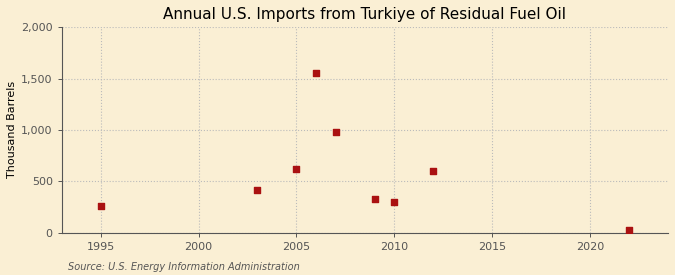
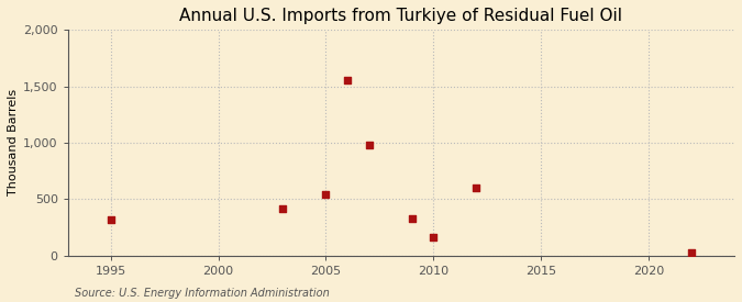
1995: 260 -> 320
2005: 620 -> 540
2010: 300 -> 160
